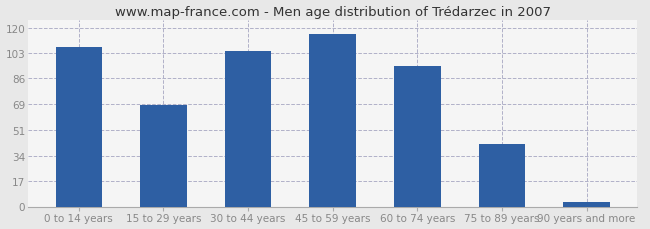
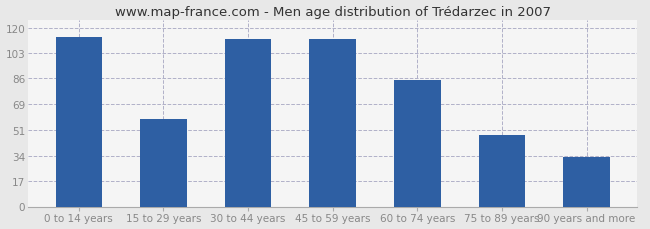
0 to 14 years: 107 -> 114
15 to 29 years: 68 -> 59
30 to 44 years: 104 -> 112
45 to 59 years: 116 -> 112
60 to 74 years: 94 -> 85
75 to 89 years: 42 -> 48
90 years and more: 3 -> 33
